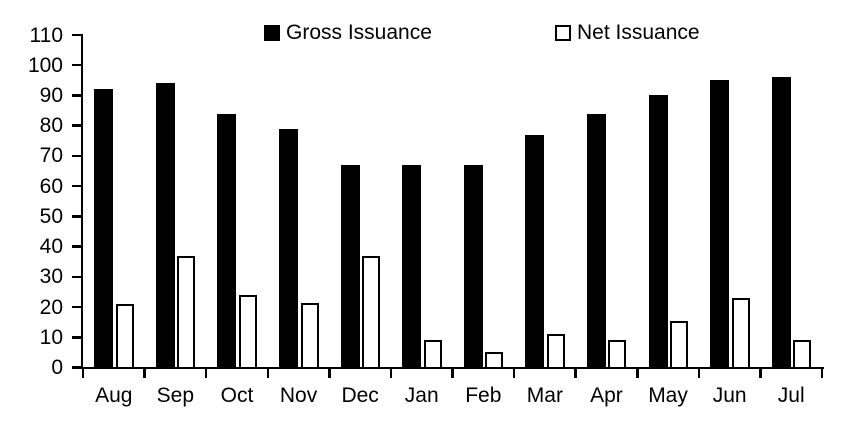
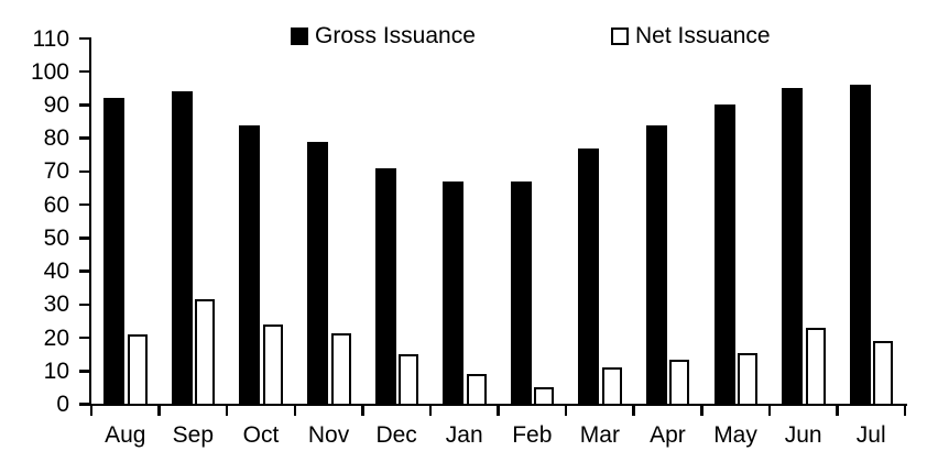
Net Issuance/Sep: 37 -> 32
Gross Issuance/Dec: 67 -> 71
Net Issuance/Dec: 37 -> 15
Net Issuance/Apr: 9 -> 14
Net Issuance/Jul: 9 -> 19
